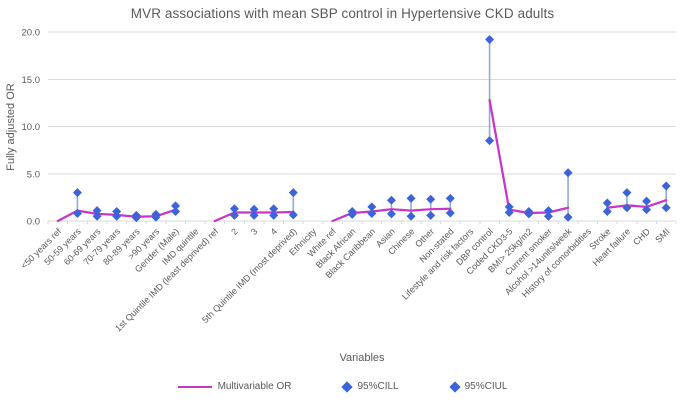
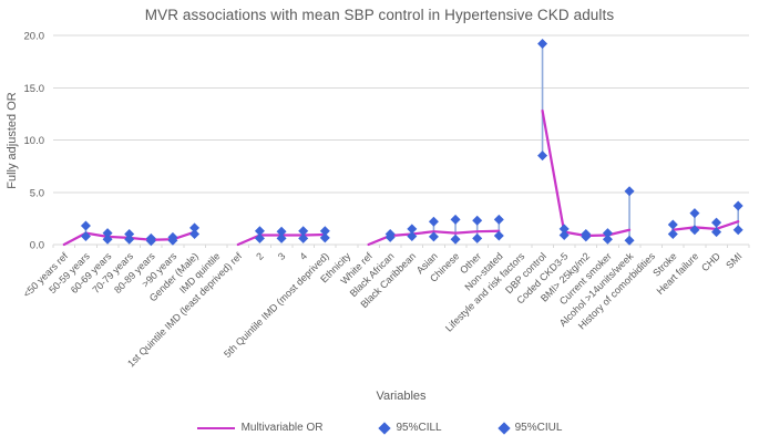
95%CIUL/50-59 years: 3 -> 2
95%CIUL/5th Quintile IMD (most deprived): 3 -> 1
